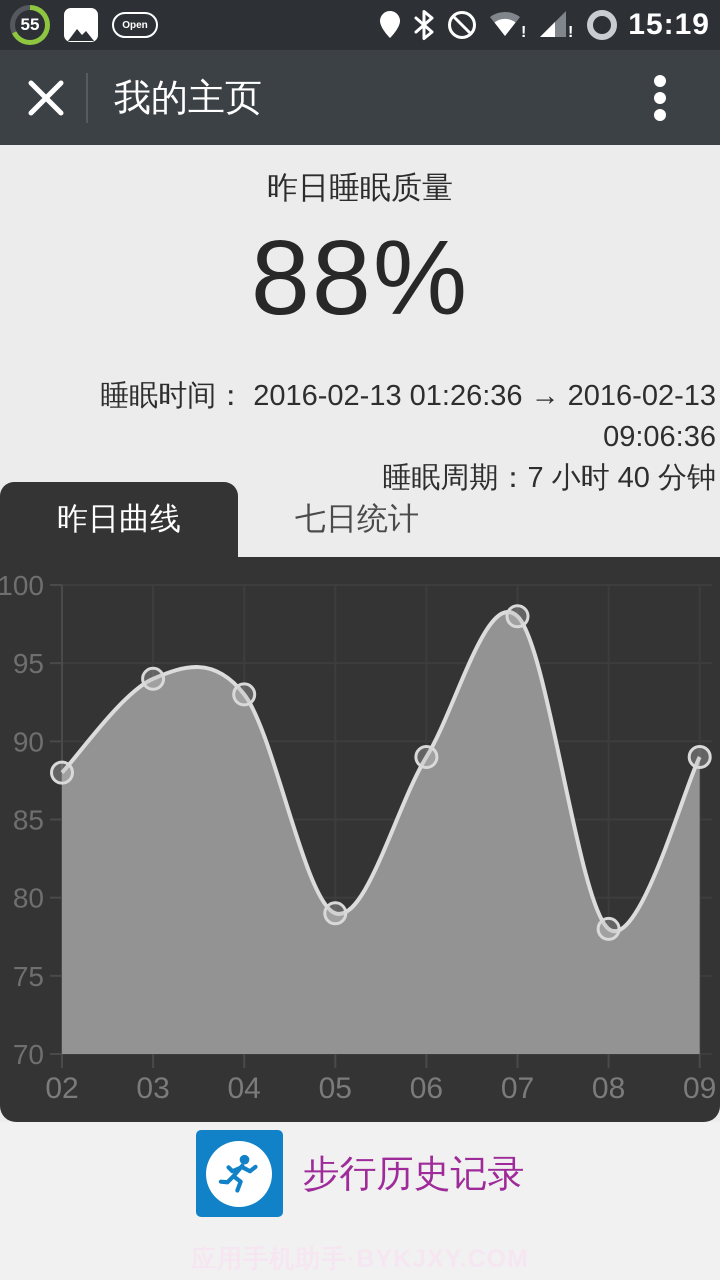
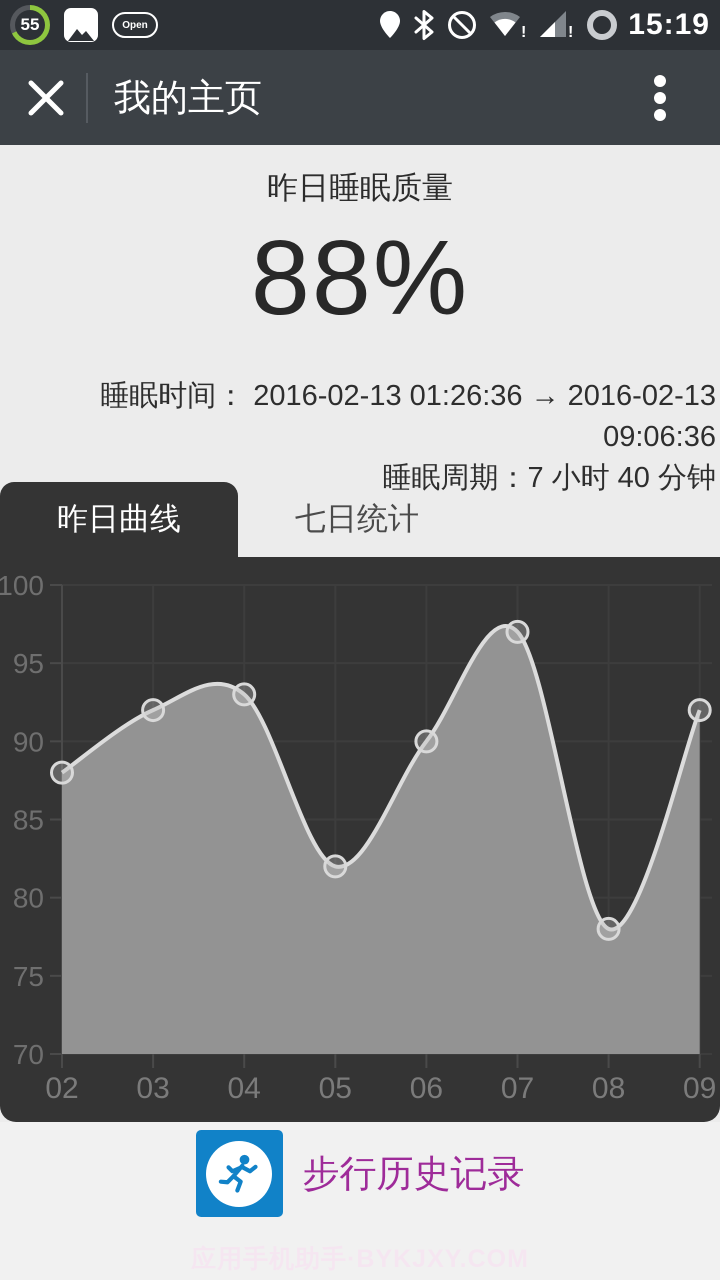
03: 94 -> 92
05: 79 -> 82
06: 89 -> 90
07: 98 -> 97
09: 89 -> 92
